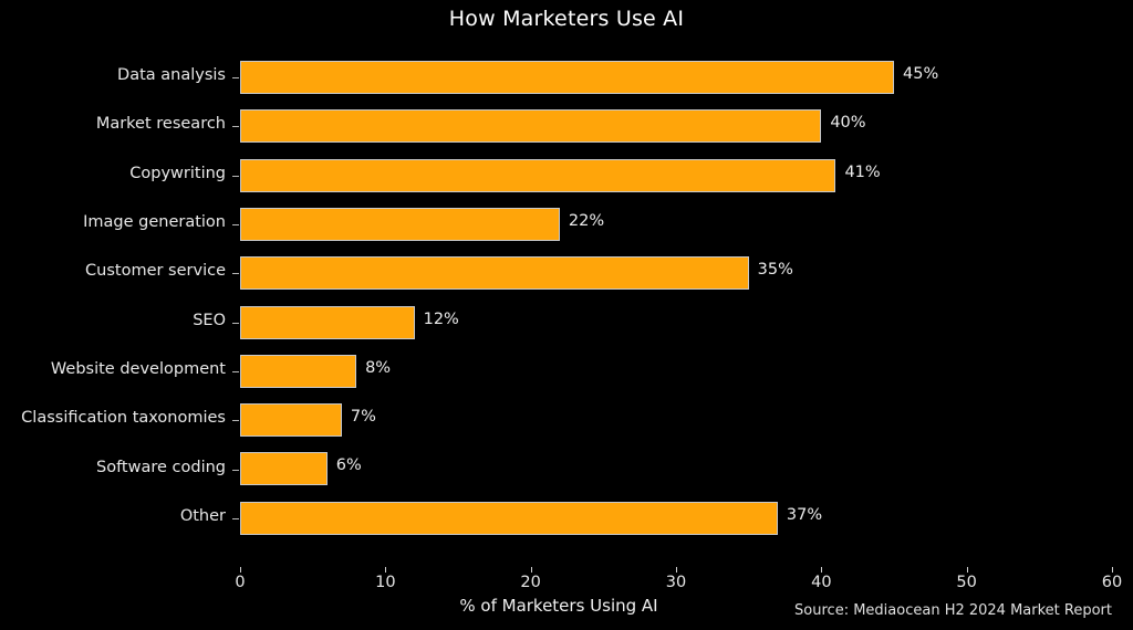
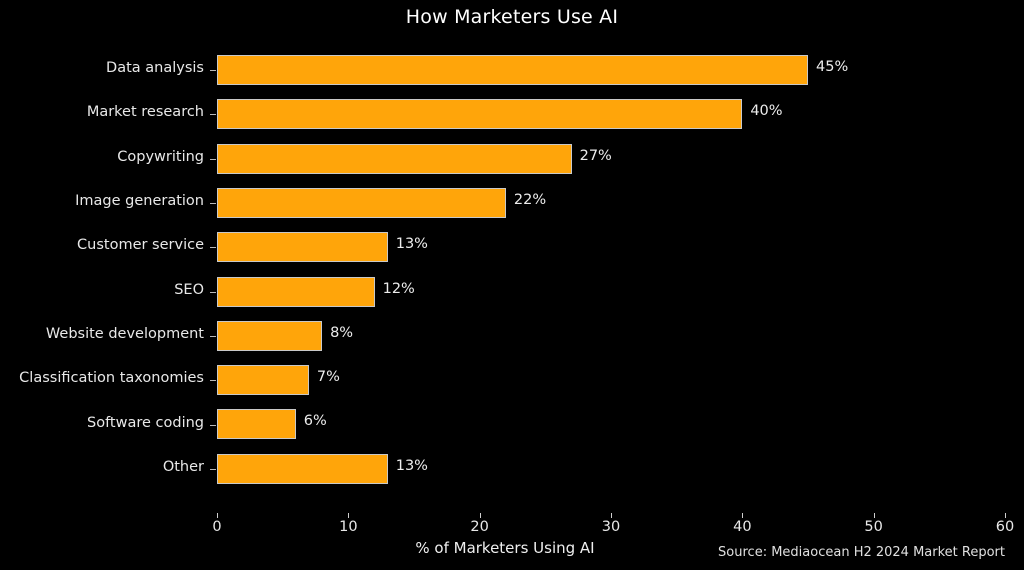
Copywriting: 41% -> 27%
Customer service: 35% -> 13%
Other: 37% -> 13%
